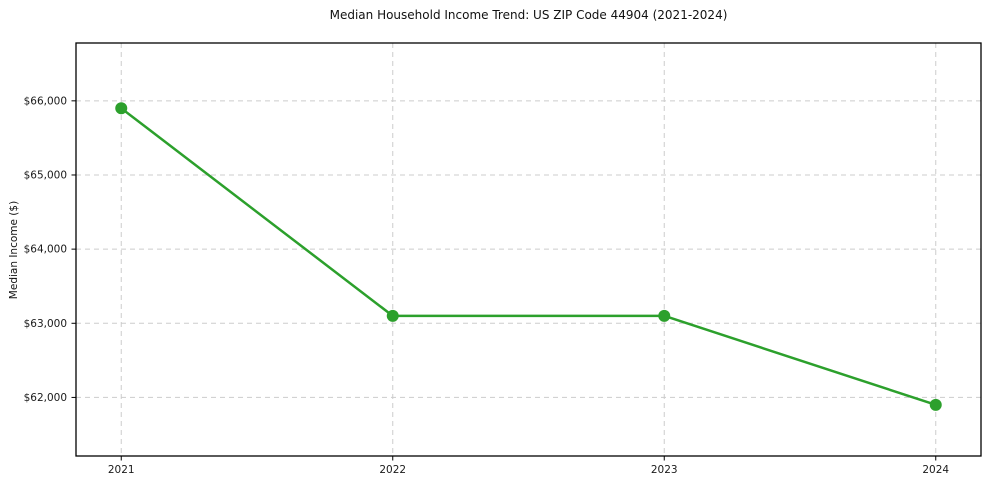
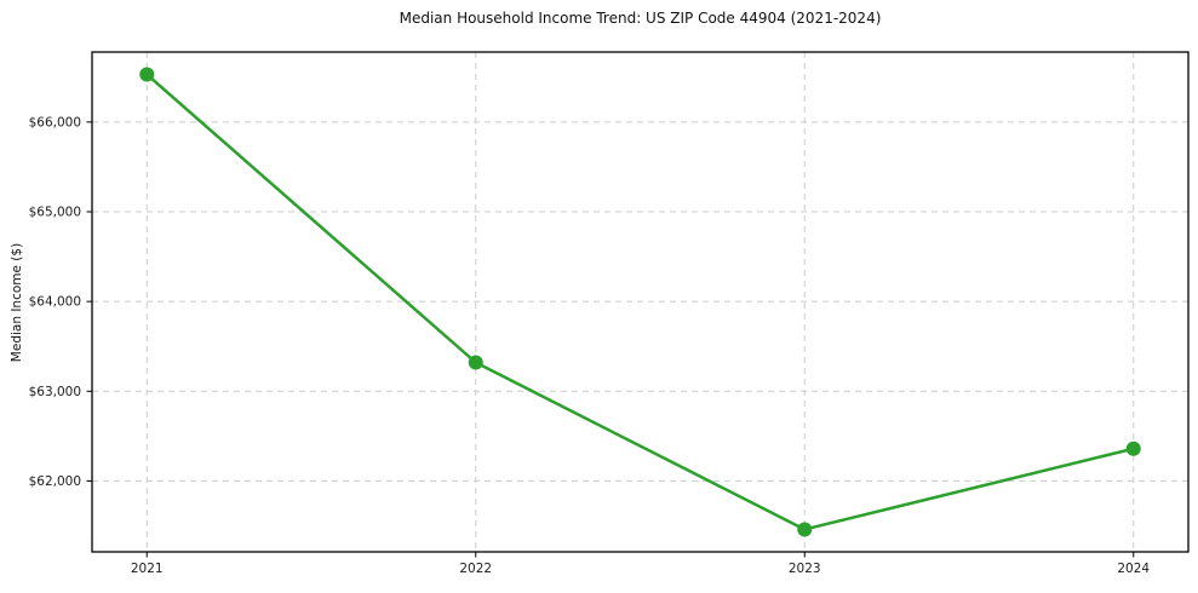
2021: $65900 -> $66500
2022: $63100 -> $63300
2023: $63100 -> $61500
2024: $61900 -> $62400
